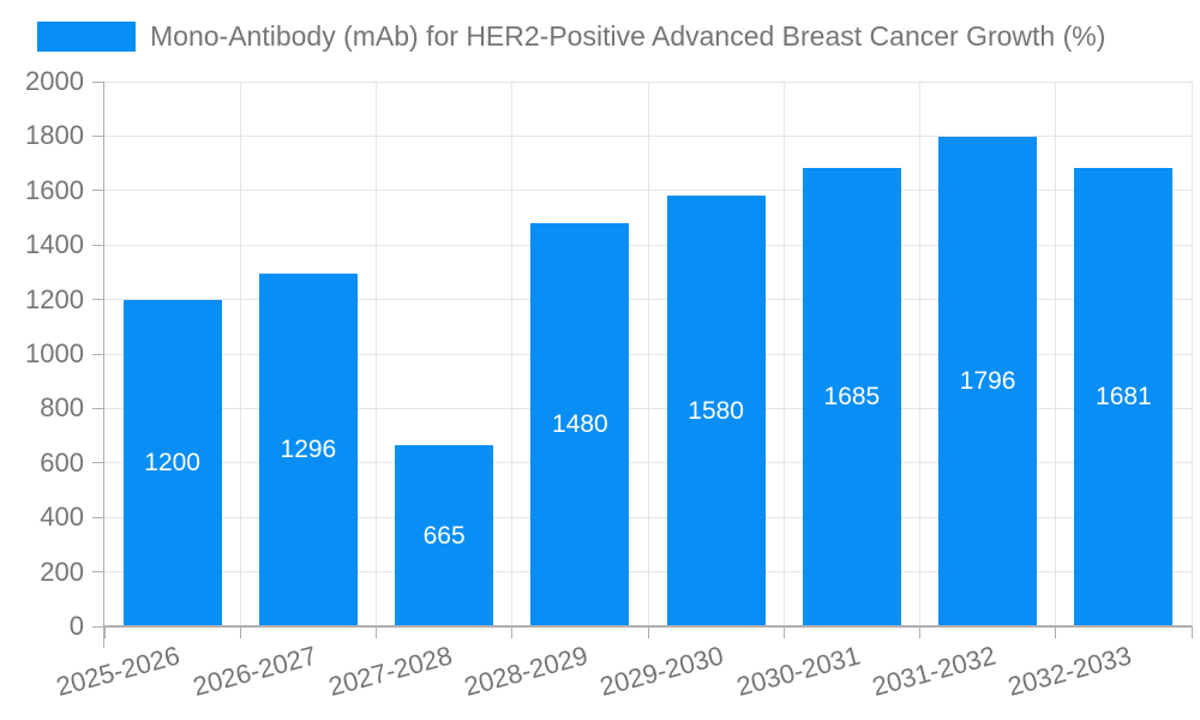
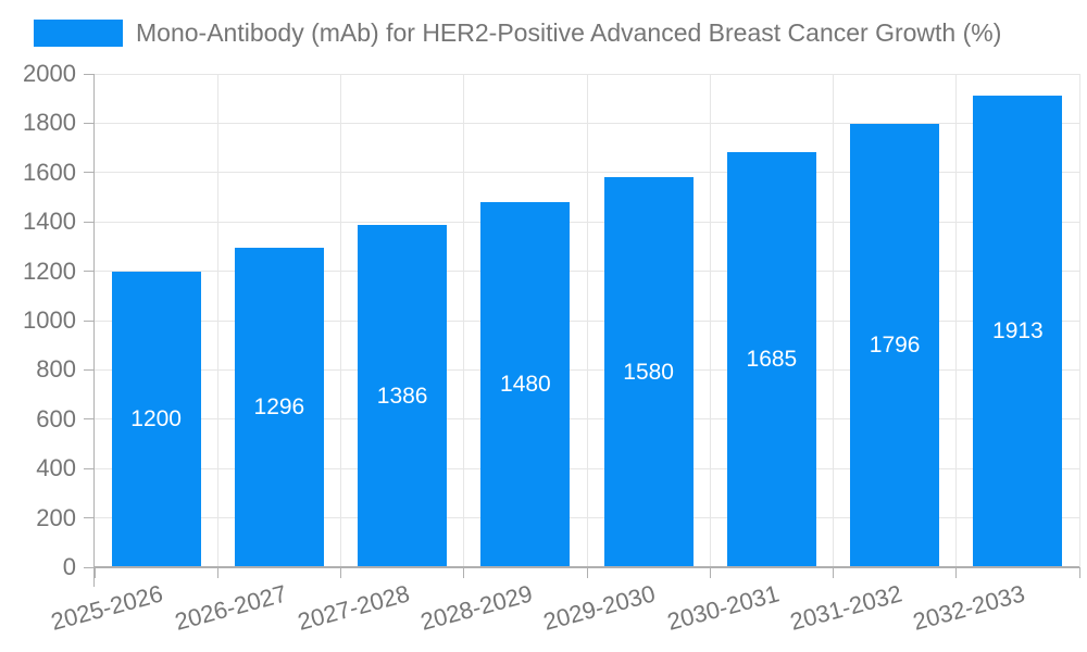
2027-2028: 665 -> 1386
2032-2033: 1681 -> 1913
